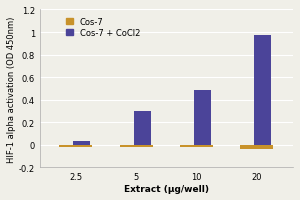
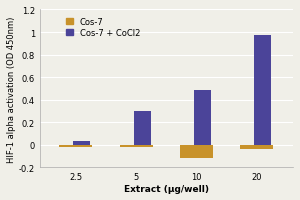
Cos-7/10: -0.02 -> -0.12
